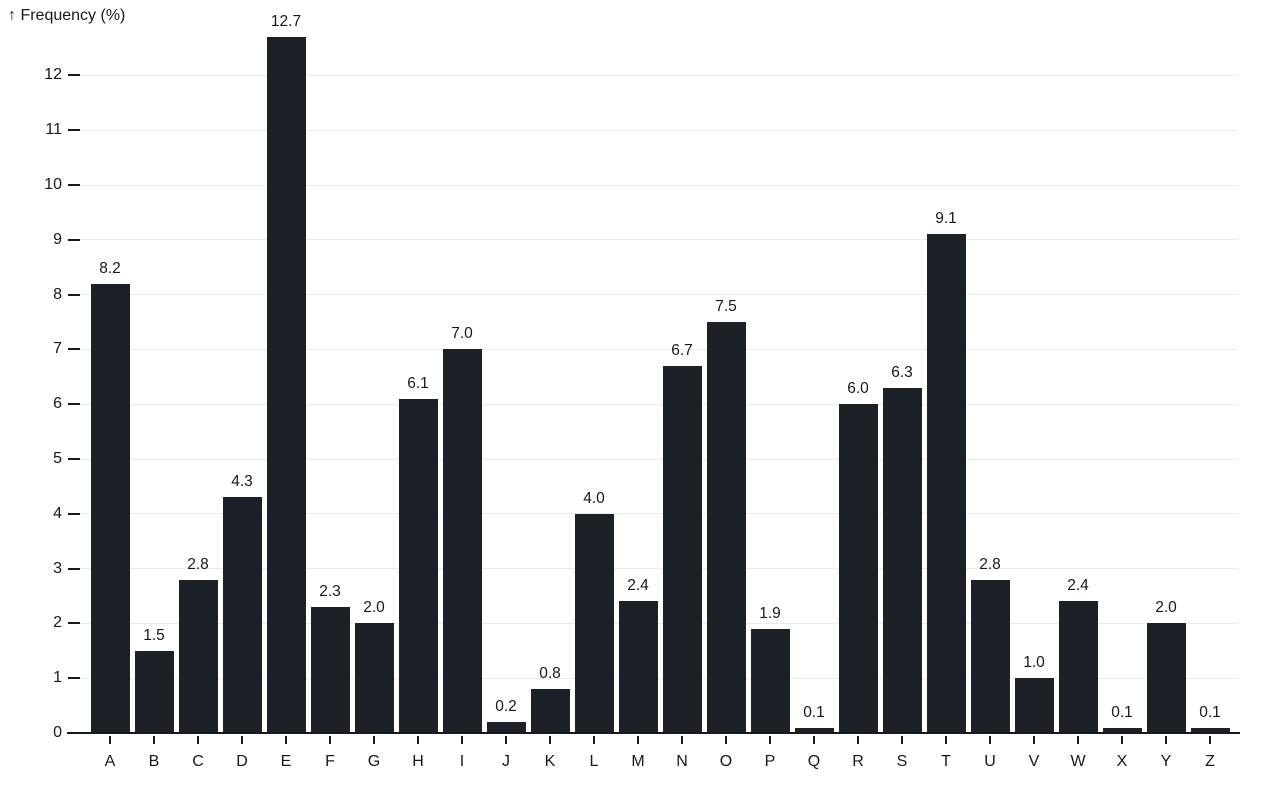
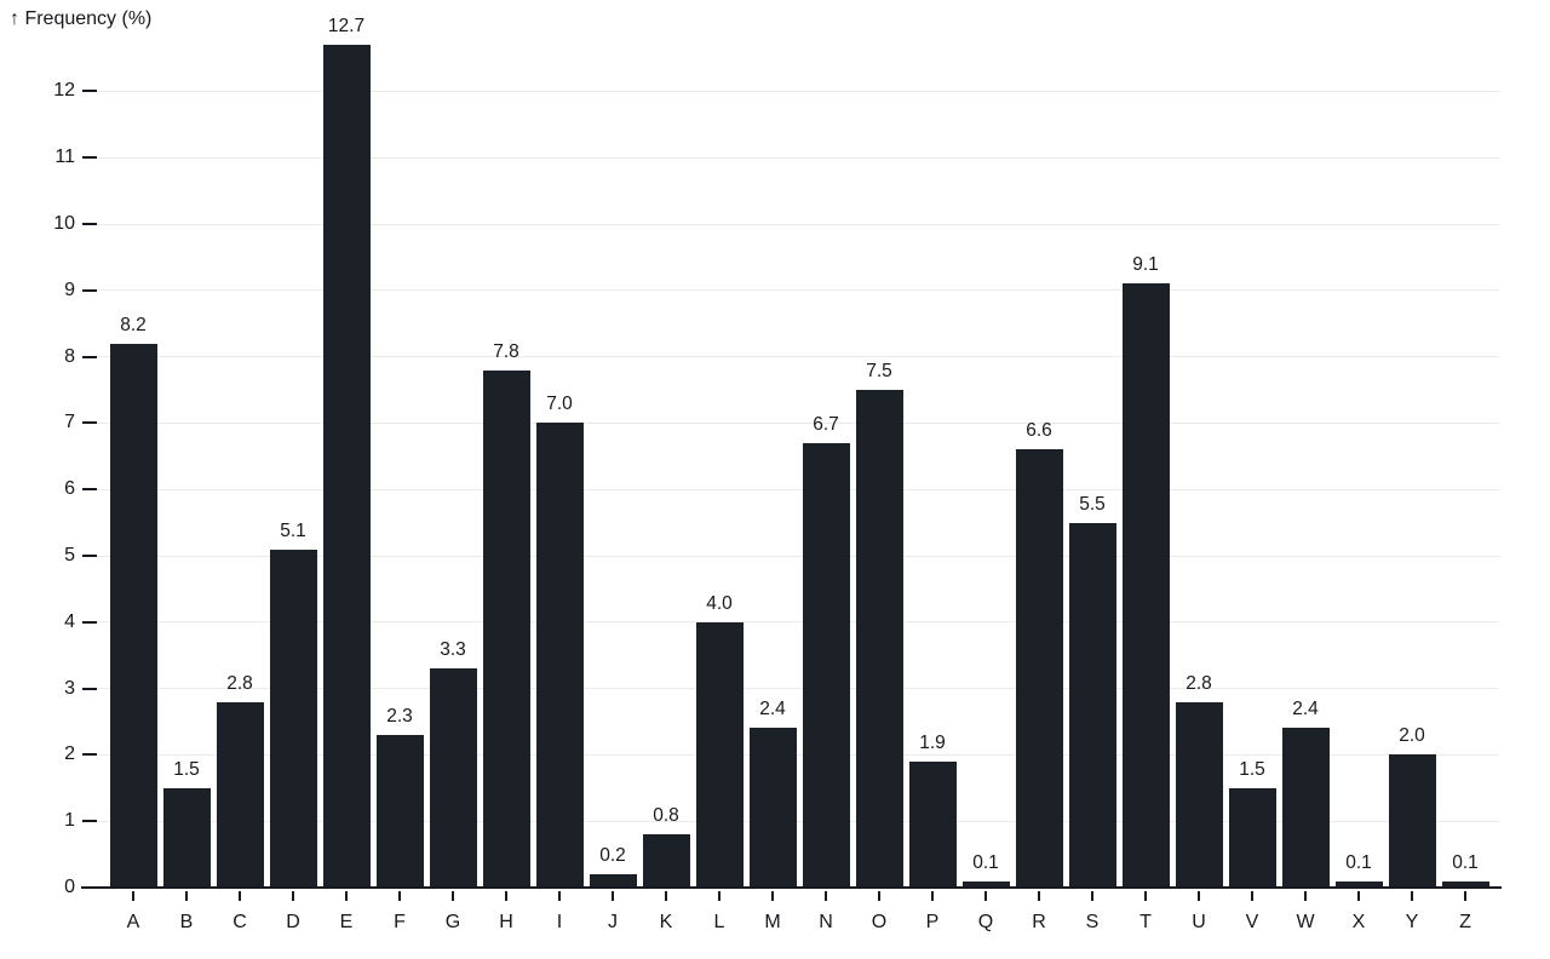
D: 4.3 -> 5.1
G: 2.0 -> 3.3
H: 6.1 -> 7.8
R: 6.0 -> 6.6
S: 6.3 -> 5.5
V: 1.0 -> 1.5
